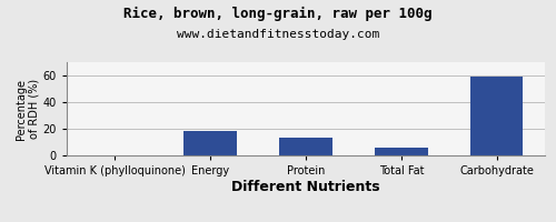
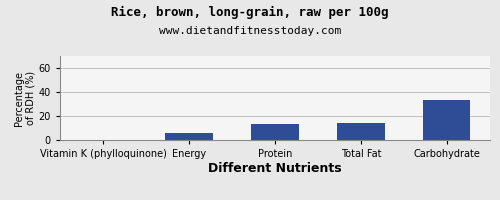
Energy: 18 -> 6
Total Fat: 6 -> 14
Carbohydrate: 59 -> 33
